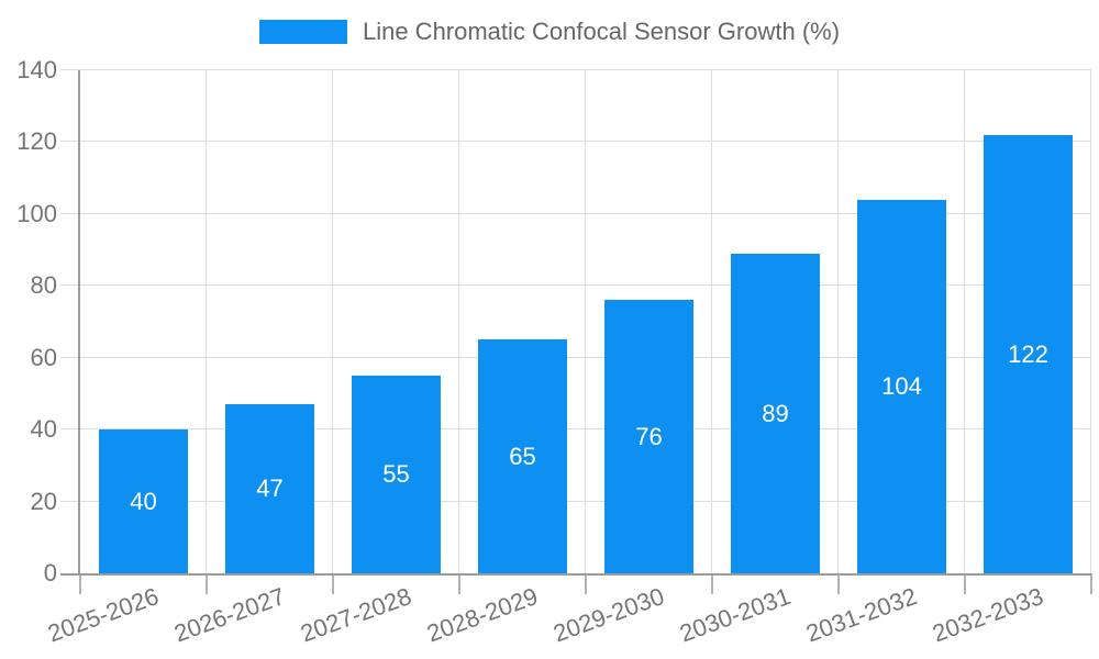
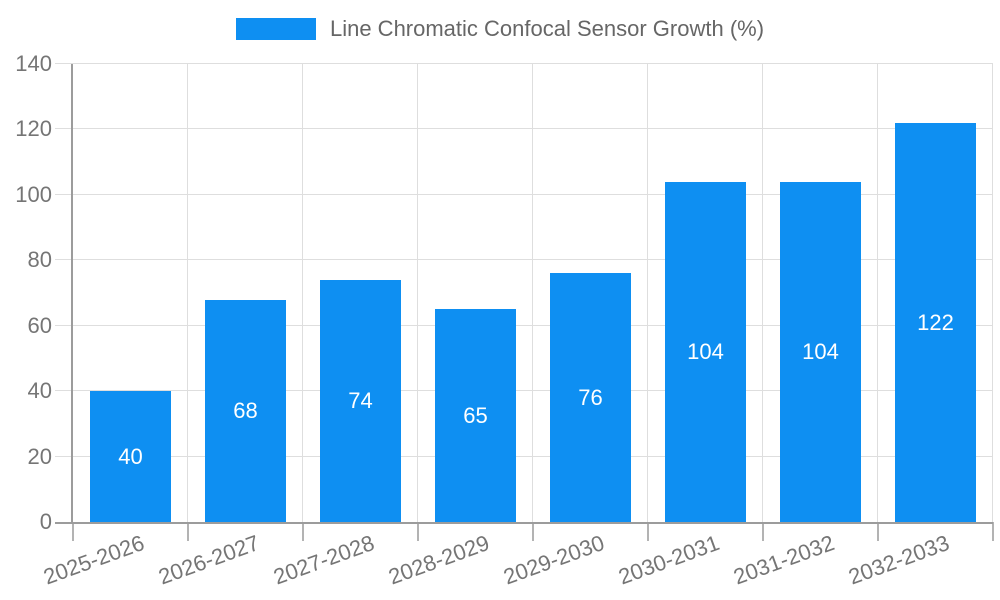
2026-2027: 47 -> 68
2027-2028: 55 -> 74
2030-2031: 89 -> 104
